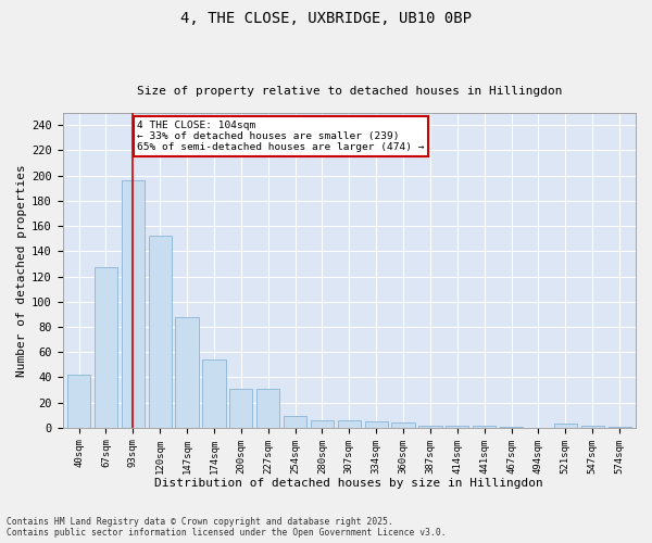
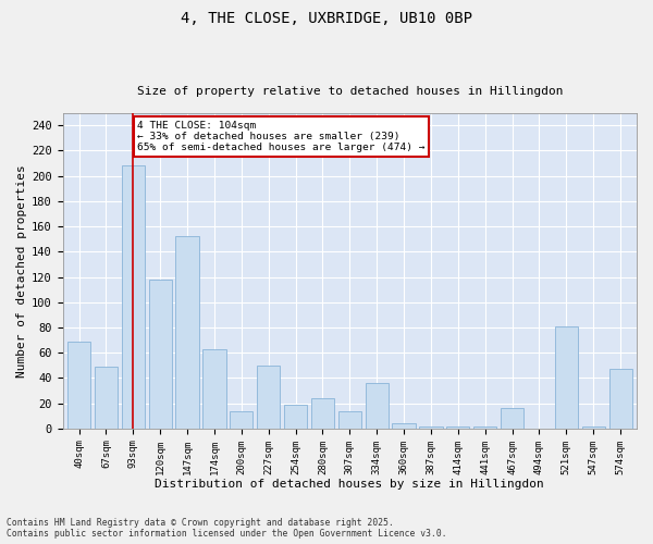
40sqm: 42 -> 69
67sqm: 127 -> 49
93sqm: 196 -> 208
120sqm: 152 -> 118
147sqm: 88 -> 152
174sqm: 54 -> 63
200sqm: 31 -> 14
227sqm: 31 -> 50
254sqm: 9 -> 19
280sqm: 6 -> 24
307sqm: 6 -> 14
334sqm: 5 -> 36
467sqm: 1 -> 16
521sqm: 3 -> 81
574sqm: 1 -> 47
